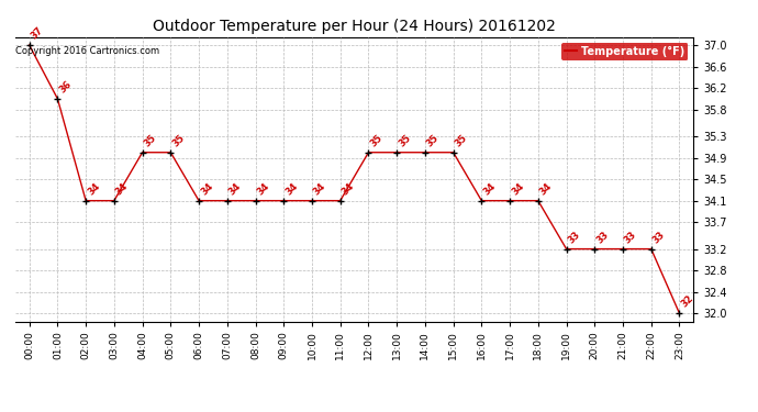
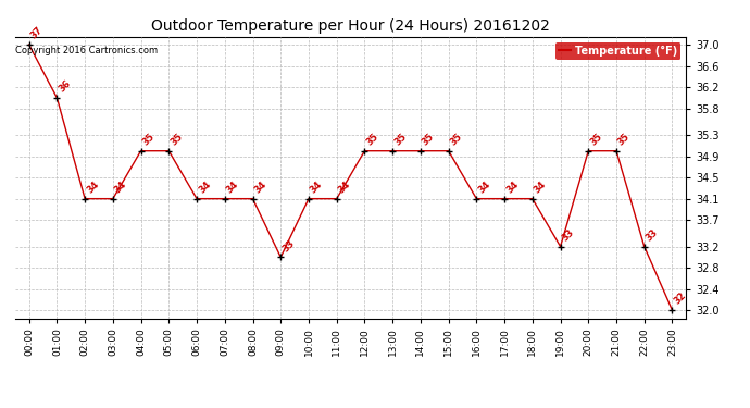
09:00: 34 -> 33
20:00: 33 -> 35
21:00: 33 -> 35
